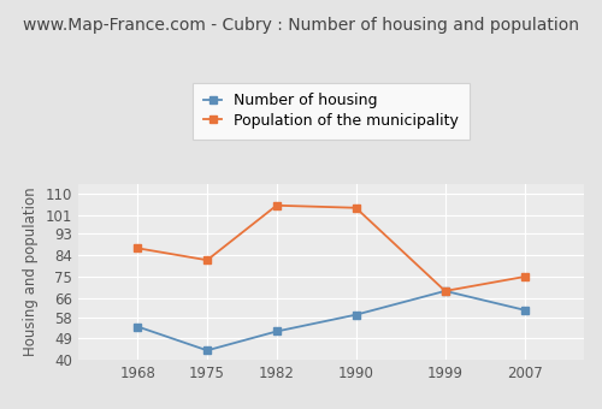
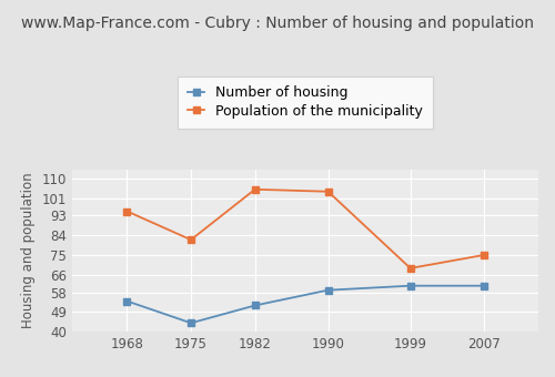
Population of the municipality/1968: 87 -> 95
Number of housing/1999: 69 -> 61
